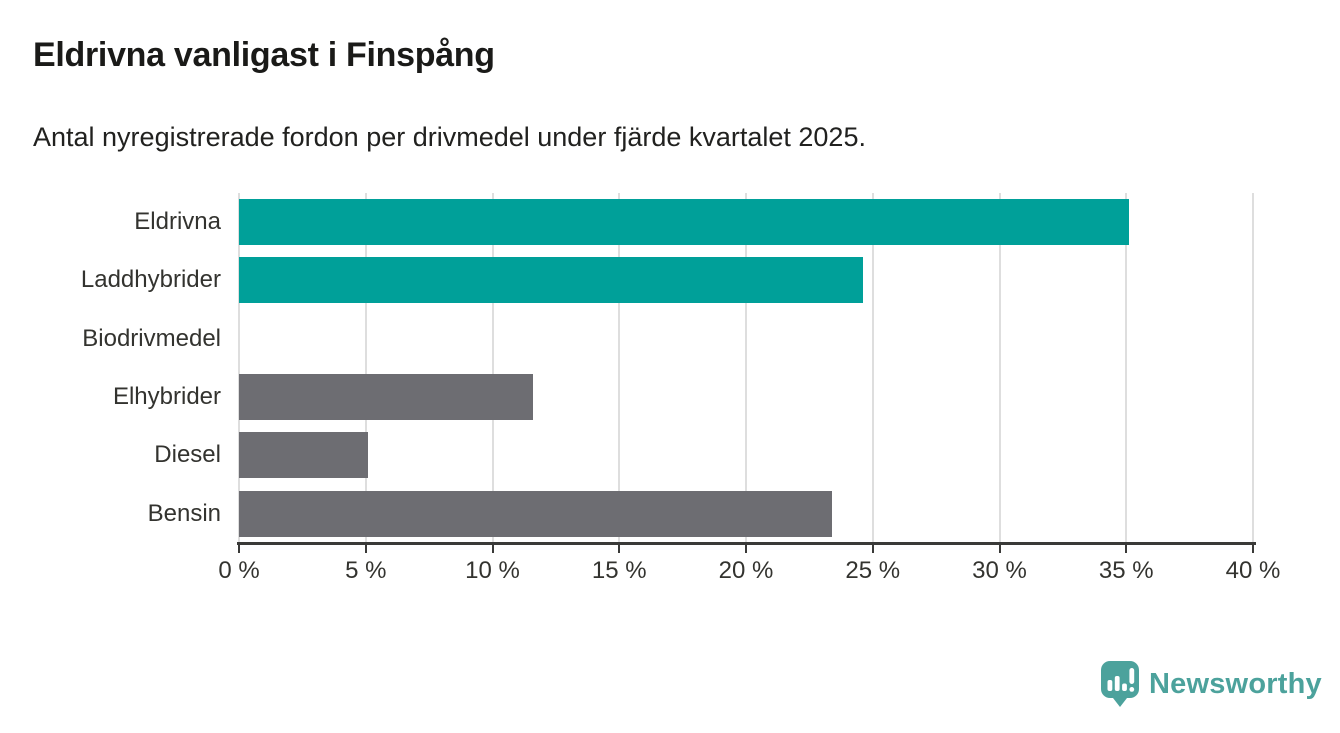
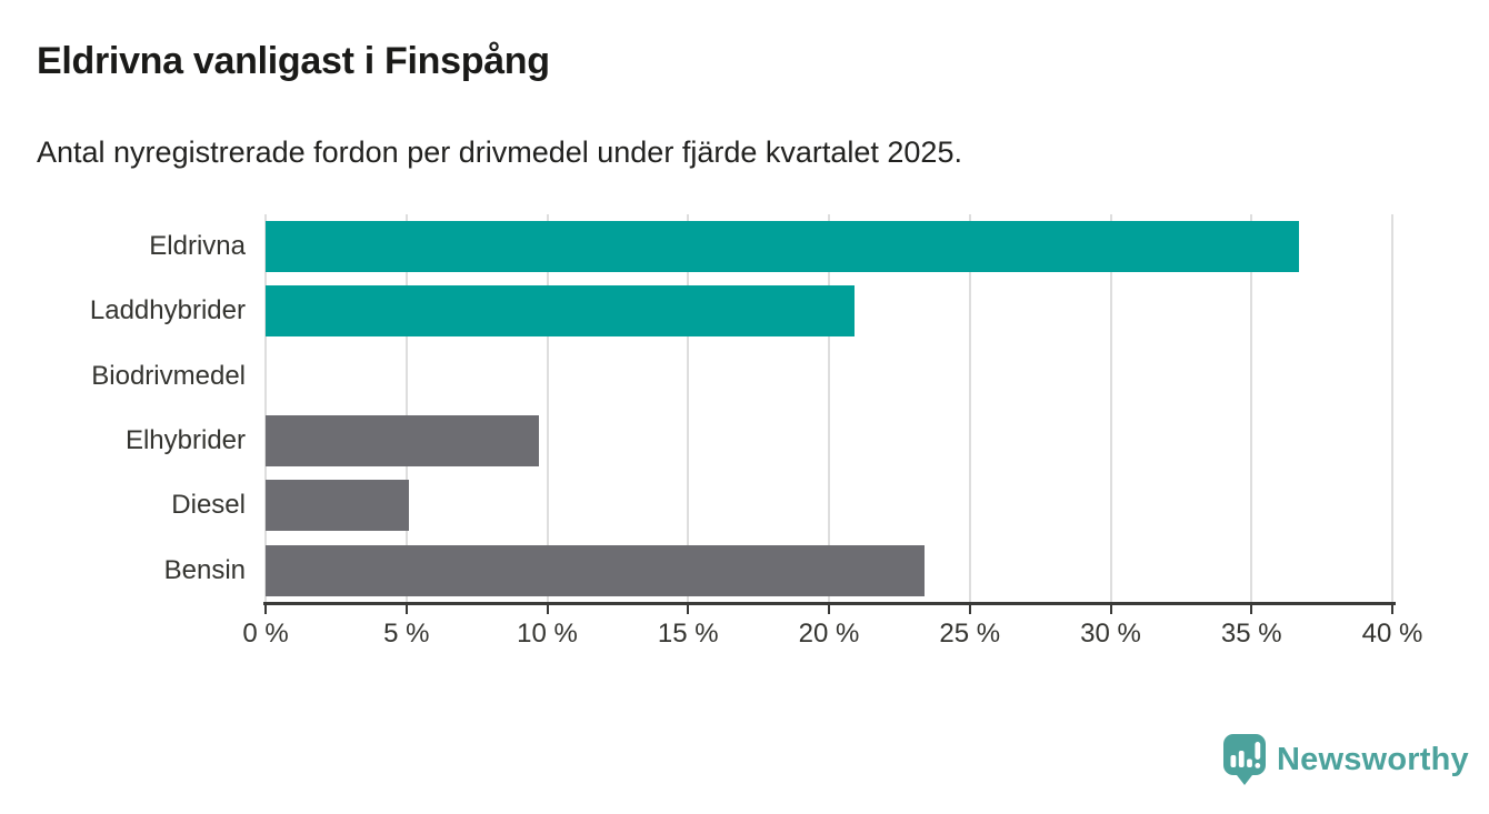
Eldrivna: 35.1% -> 36.7%
Laddhybrider: 24.6% -> 20.9%
Elhybrider: 11.6% -> 9.7%
